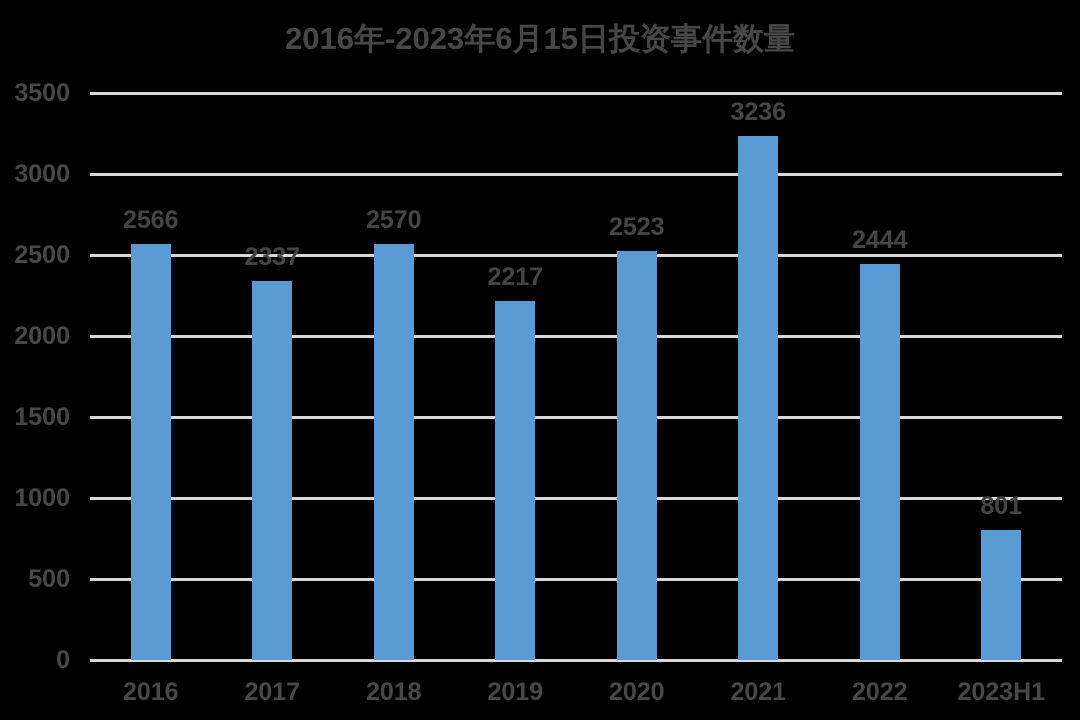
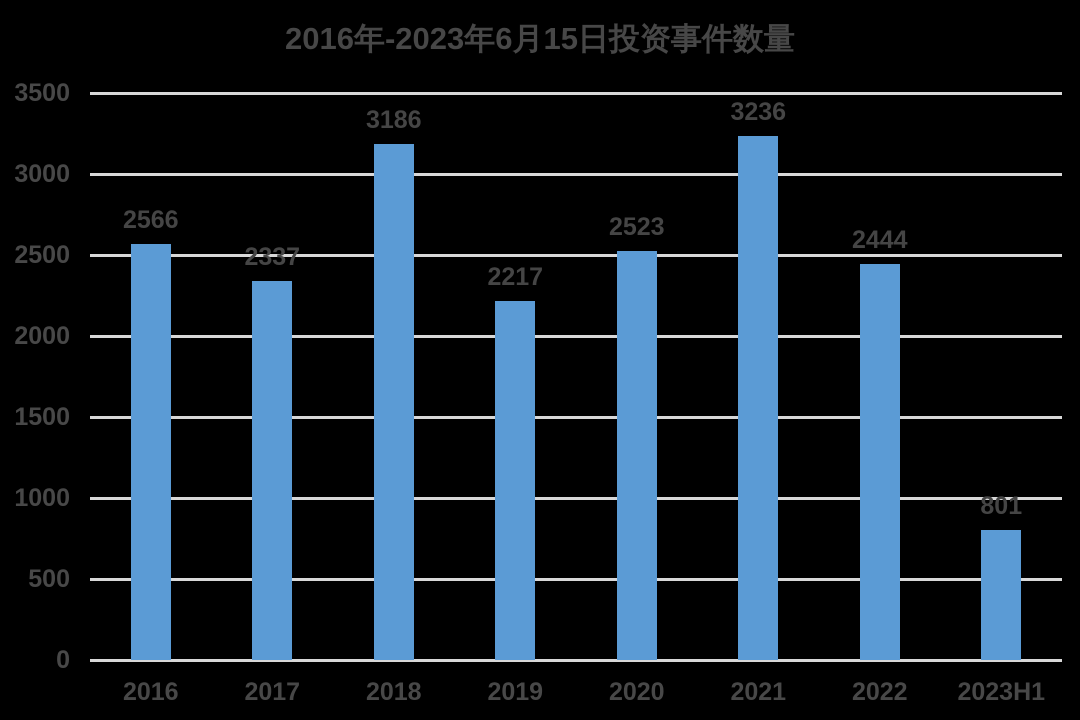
2018: 2570 -> 3186
